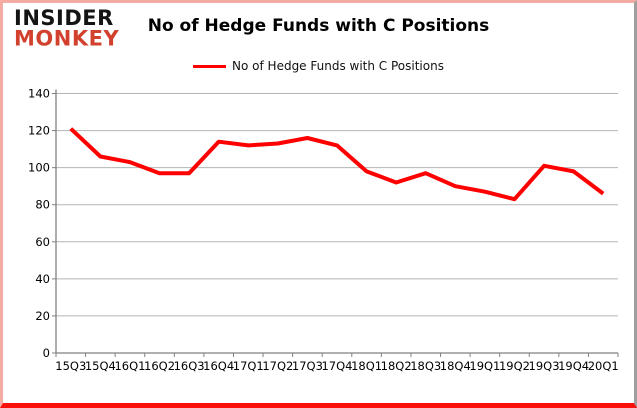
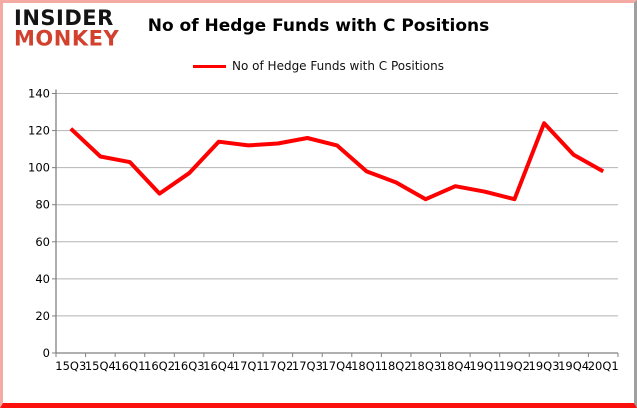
16Q2: 97 -> 86
18Q3: 97 -> 83
19Q3: 101 -> 124
19Q4: 98 -> 107
20Q1: 86 -> 98
